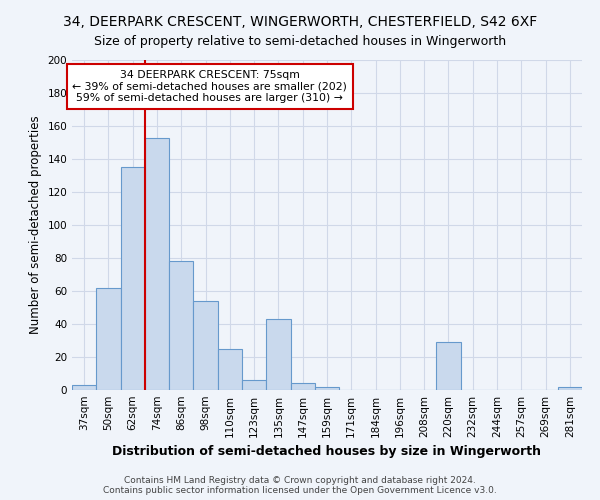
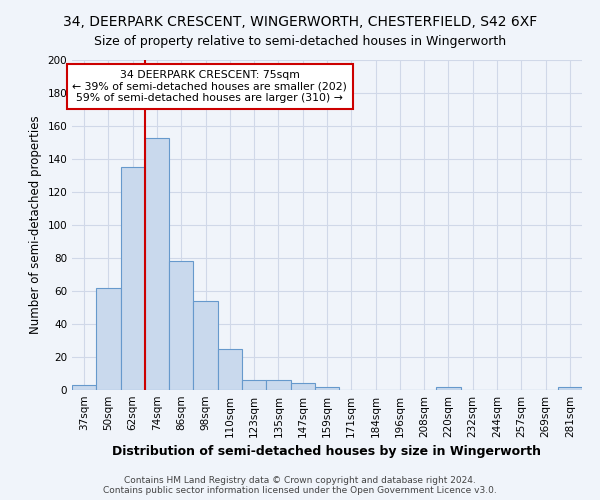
135sqm: 43 -> 6
220sqm: 29 -> 2
